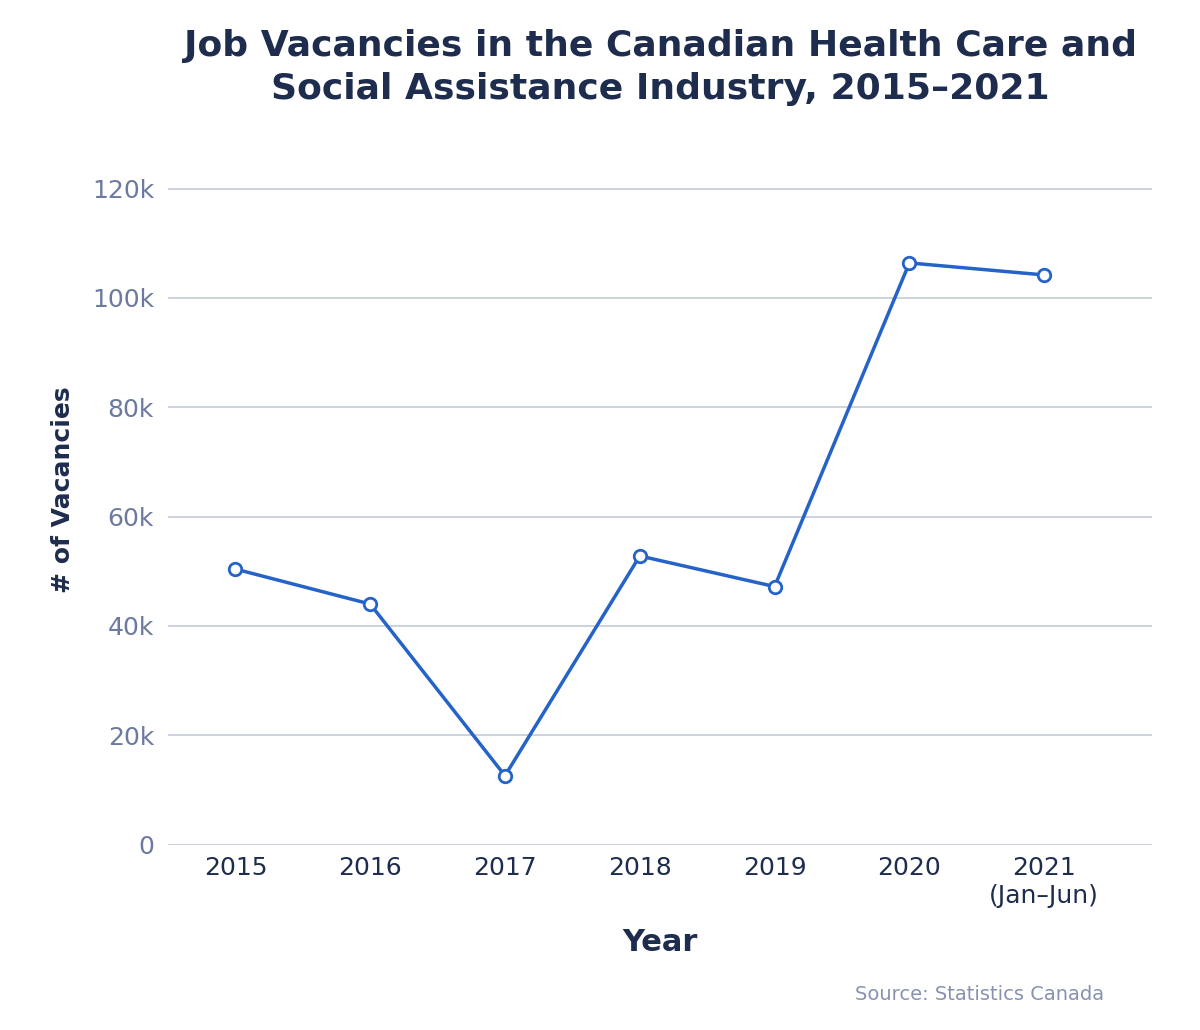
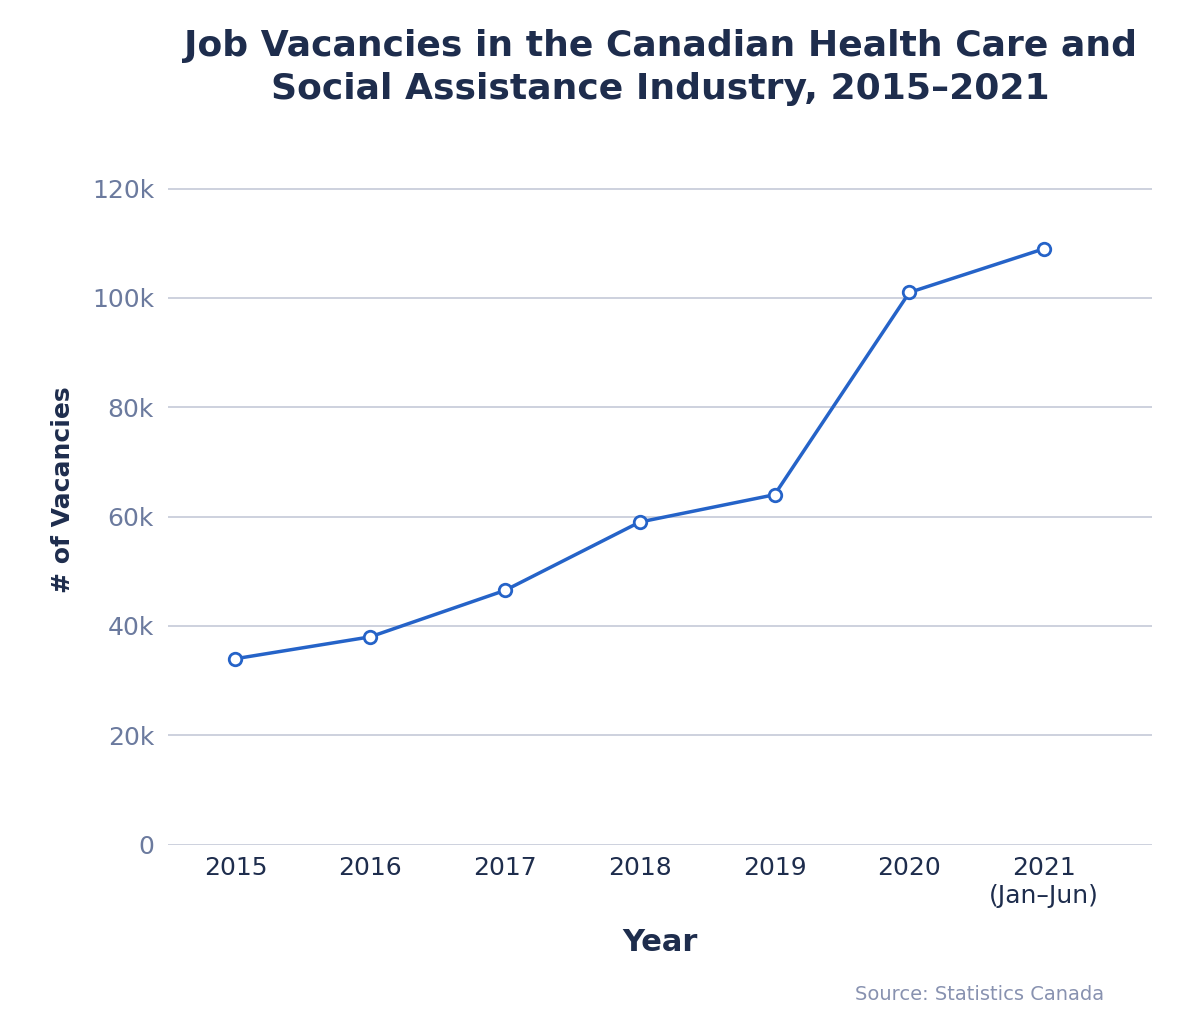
2015: 50.4k -> 34.0k
2016: 44.0k -> 38.0k
2017: 12.6k -> 46.5k
2018: 52.8k -> 59.0k
2019: 47.2k -> 64.0k
2020: 106.4k -> 101.0k
2021 (Jan–Jun): 104.2k -> 109.0k
